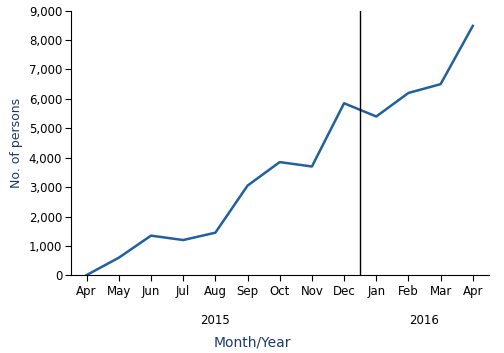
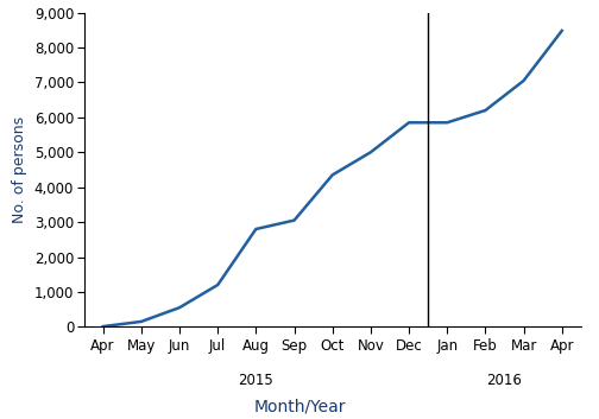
May: 600 -> 150
Jun: 1,350 -> 550
Aug: 1,450 -> 2,800
Oct: 3,850 -> 4,350
Nov: 3,700 -> 5,000
Jan: 5,400 -> 5,850
Mar: 6,500 -> 7,050
